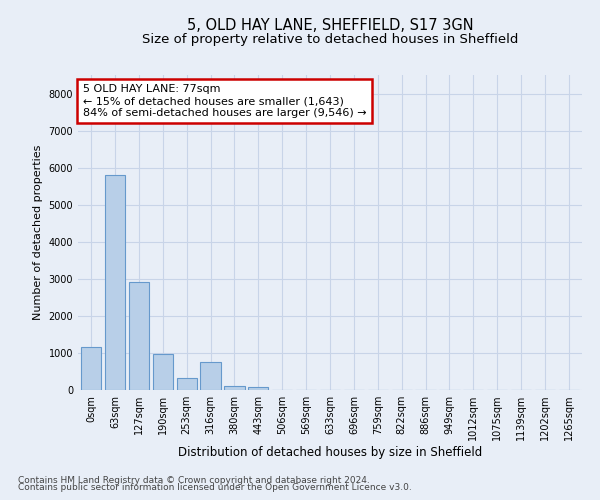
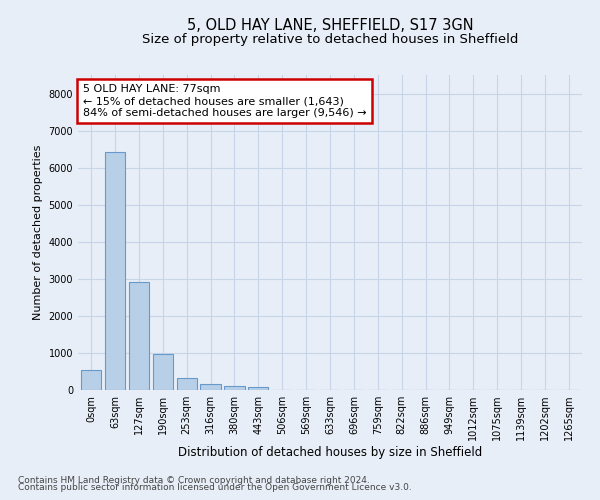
0sqm: 1150 -> 530
63sqm: 5800 -> 6430
316sqm: 750 -> 160
